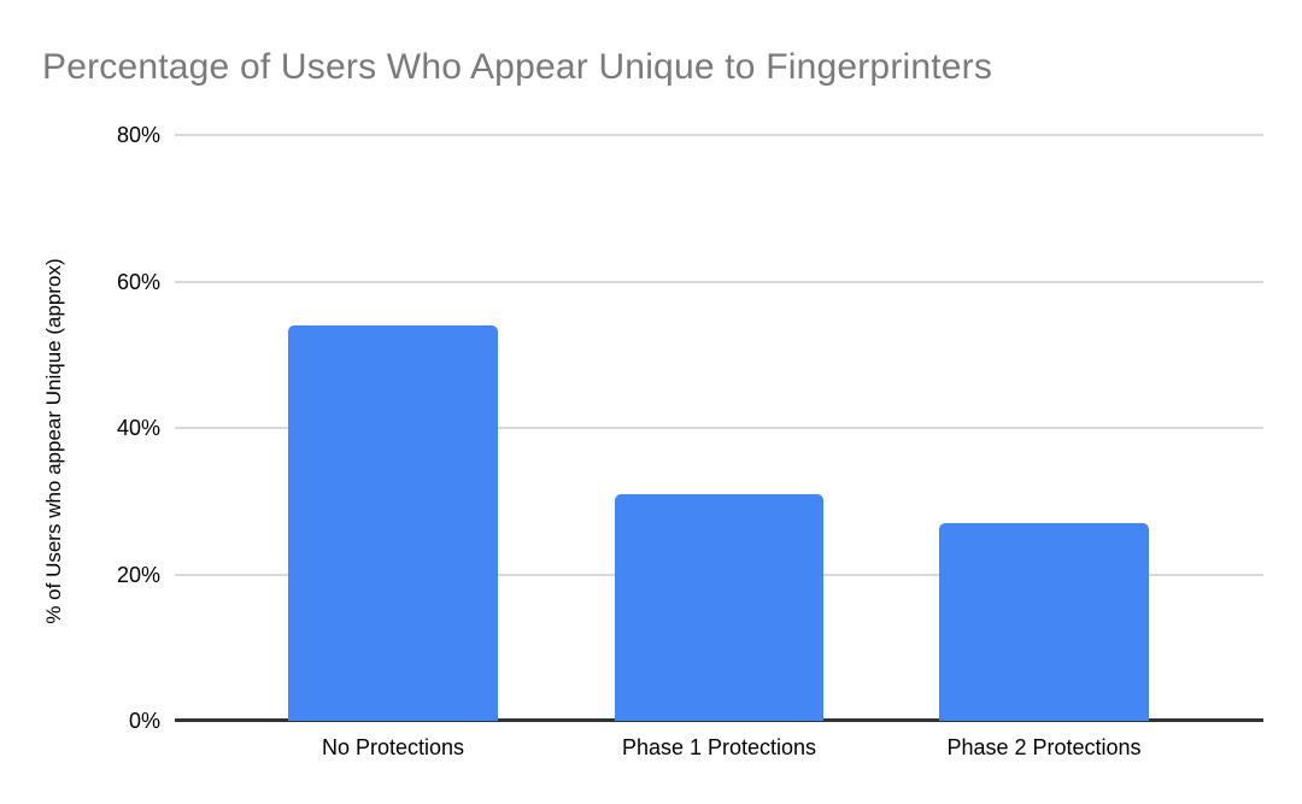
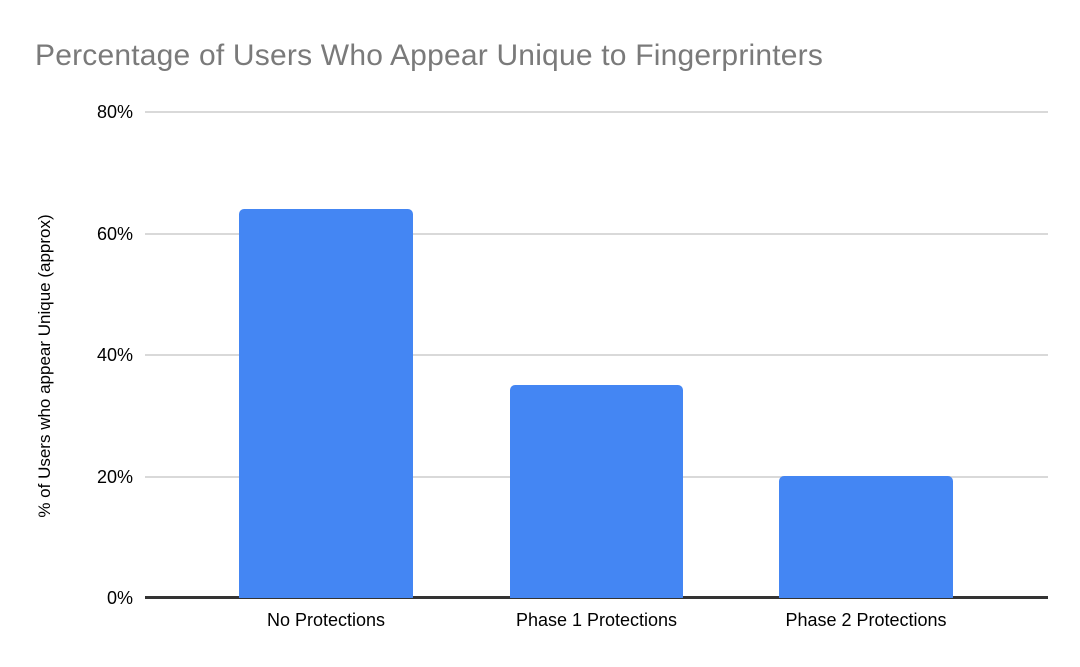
No Protections: 54% -> 64%
Phase 1 Protections: 31% -> 35%
Phase 2 Protections: 27% -> 20%
